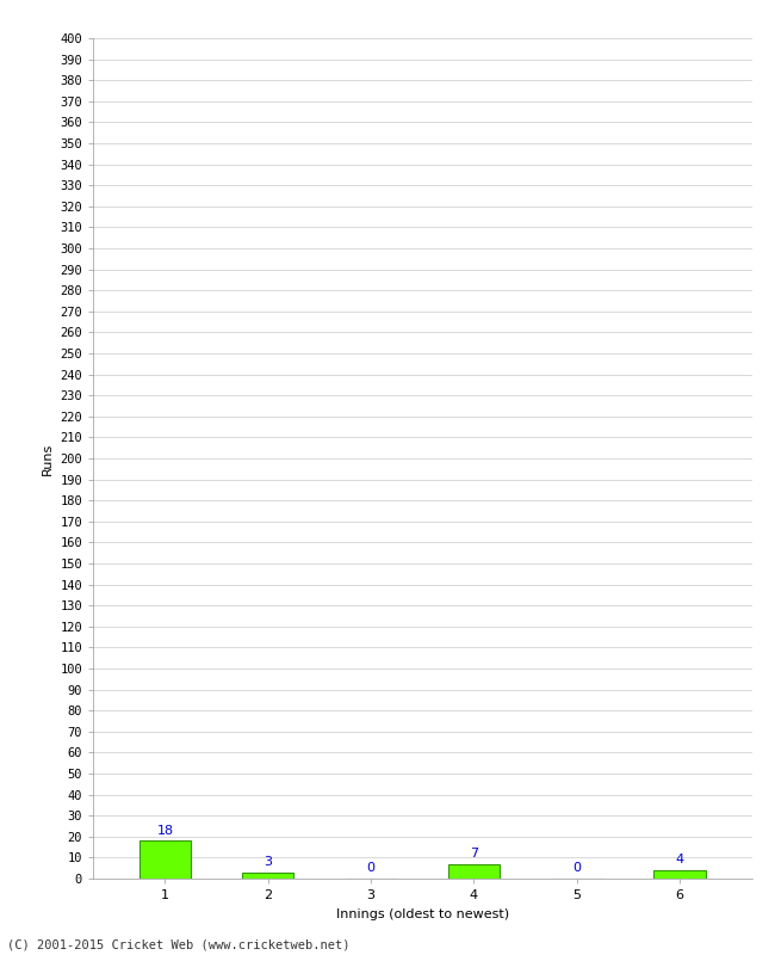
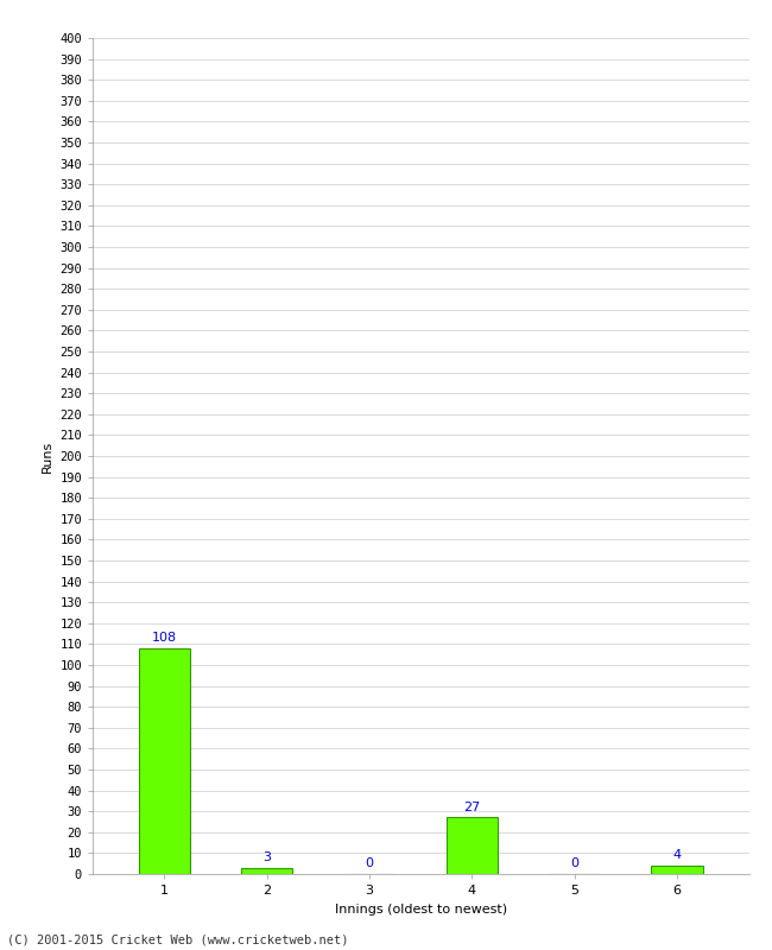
1: 18 -> 108
4: 7 -> 27
